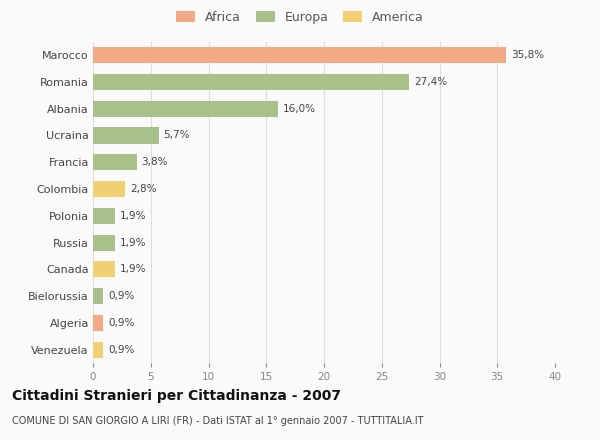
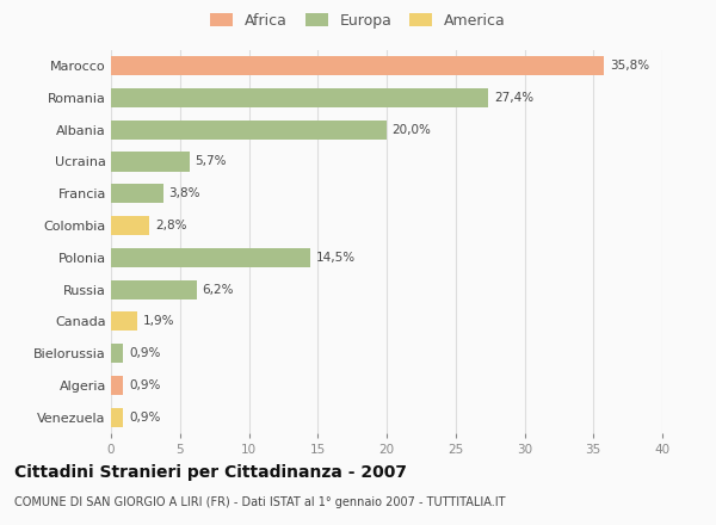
Albania: 16,0% -> 20,0%
Polonia: 1,9% -> 14,5%
Russia: 1,9% -> 6,2%
